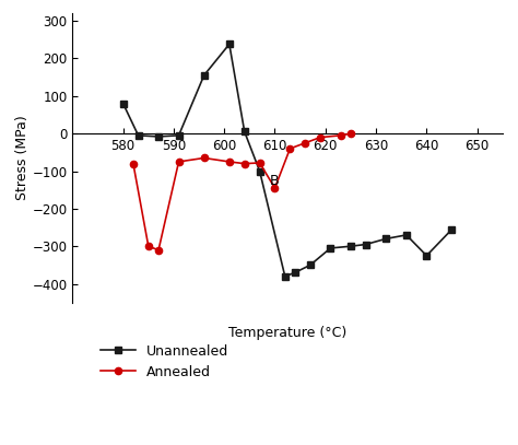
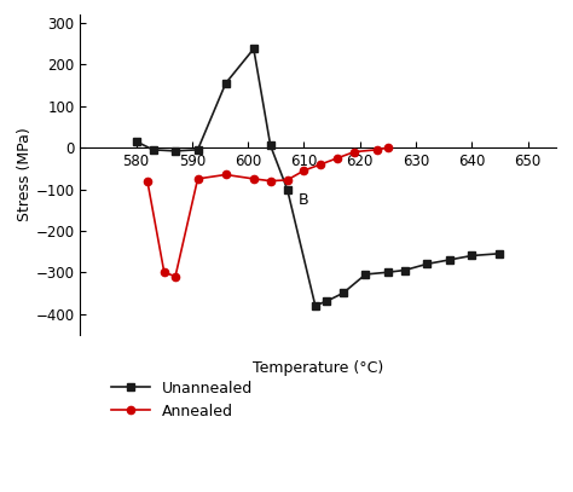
Unannealed/580: 80 -> 15
Annealed/610: -145 -> -55
Unannealed/640: -325 -> -260
